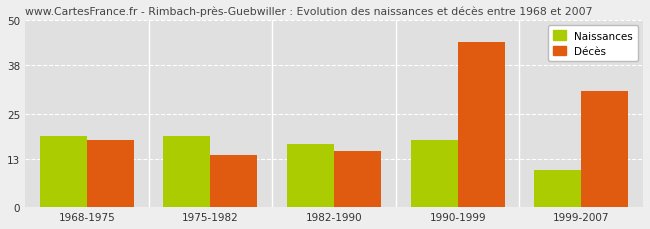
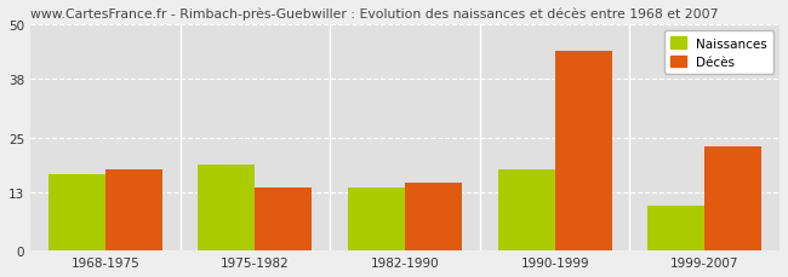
Naissances/1968-1975: 19 -> 17
Naissances/1982-1990: 17 -> 14
Décès/1999-2007: 31 -> 23
